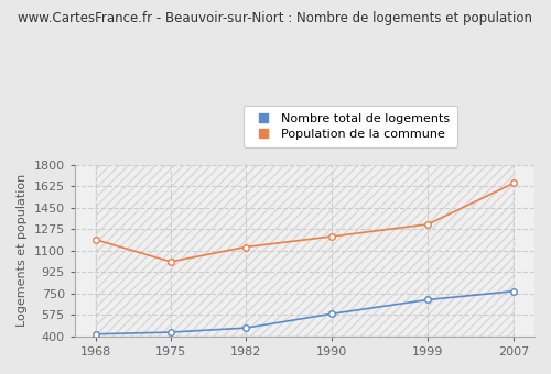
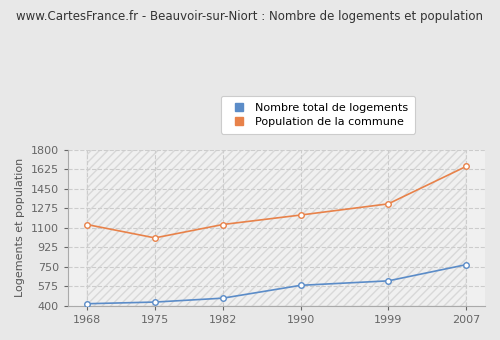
Population de la commune/1968: 1190 -> 1130
Nombre total de logements/1999: 700 -> 620
